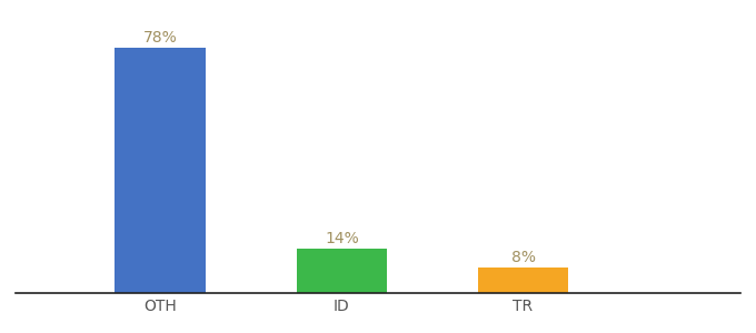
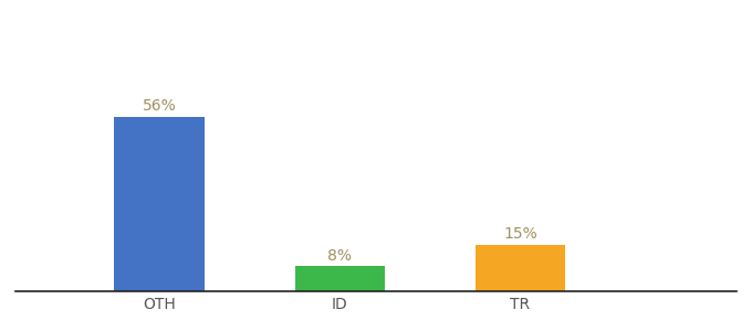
OTH: 78% -> 56%
ID: 14% -> 8%
TR: 8% -> 15%
